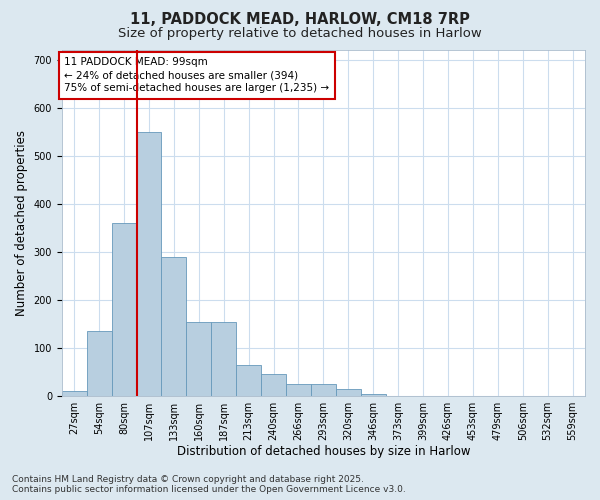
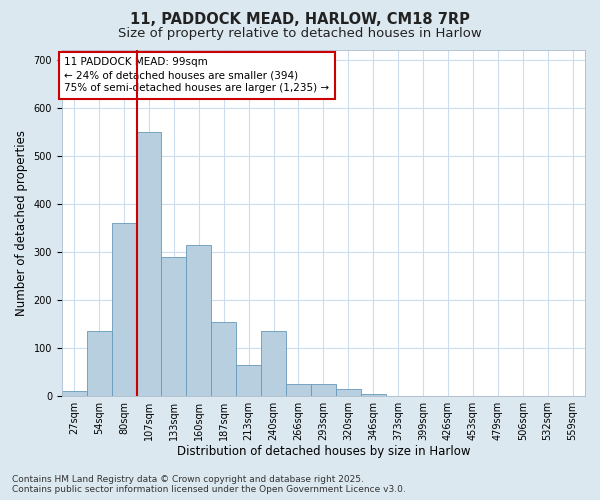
160sqm: 155 -> 315
240sqm: 45 -> 135
